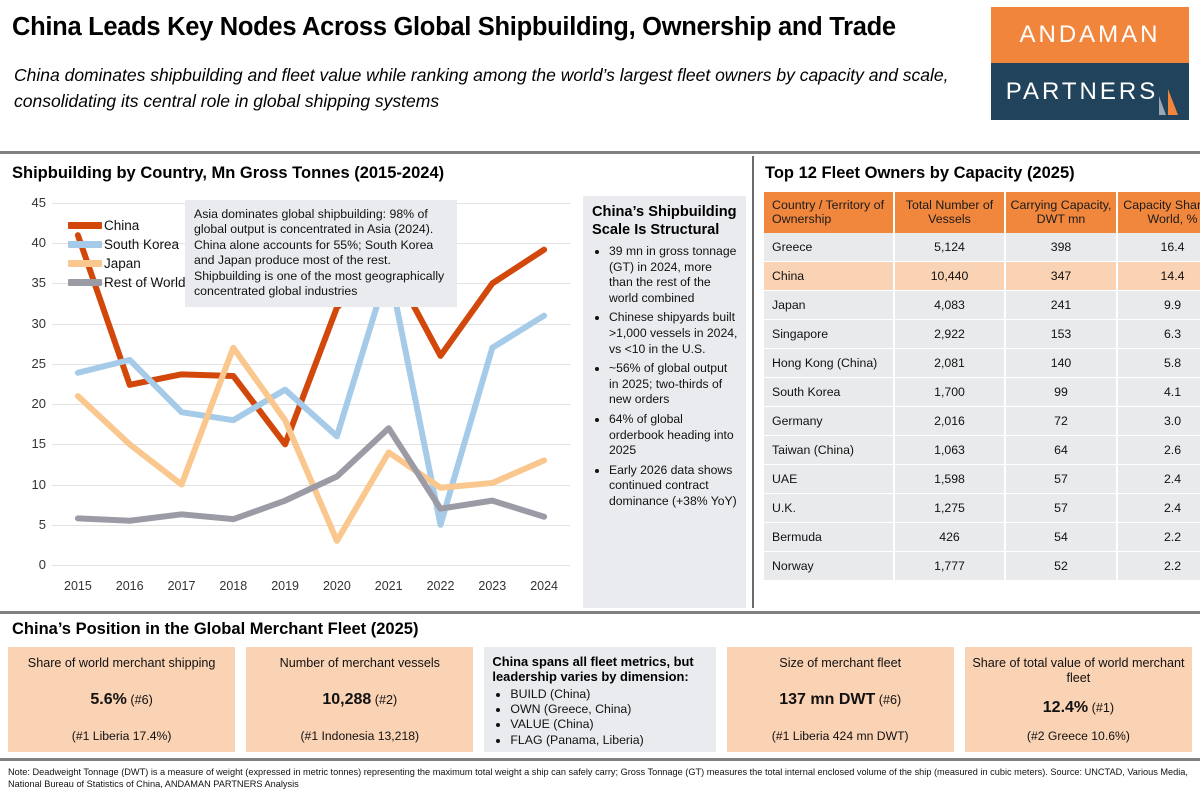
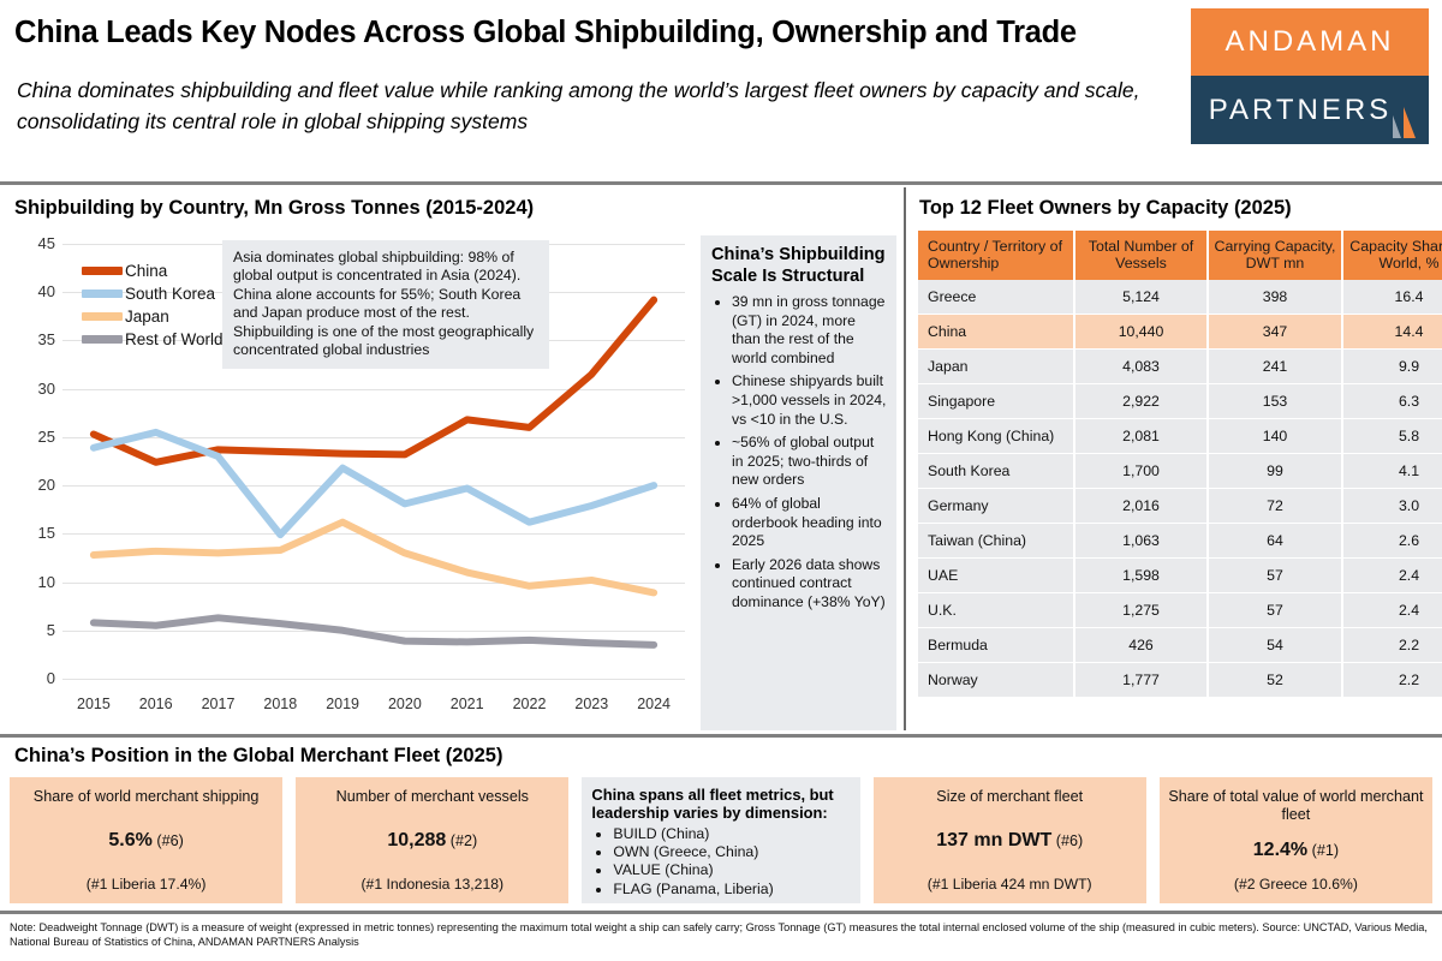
China/2015: 41 -> 25
Japan/2015: 21 -> 13
Japan/2016: 15 -> 13
South Korea/2017: 19 -> 23
Japan/2017: 10 -> 13
South Korea/2018: 18 -> 15
Japan/2018: 27 -> 13
China/2019: 15 -> 23
Japan/2019: 18 -> 16
Rest of World/2019: 8 -> 5
China/2020: 32 -> 23
South Korea/2020: 16 -> 18
Japan/2020: 3 -> 13
Rest of World/2020: 11 -> 4
China/2021: 38 -> 27
South Korea/2021: 37 -> 20
Japan/2021: 14 -> 11
Rest of World/2021: 17 -> 4
South Korea/2022: 5 -> 16
Rest of World/2022: 7 -> 4
China/2023: 35 -> 32
South Korea/2023: 27 -> 18
Rest of World/2023: 8 -> 4
South Korea/2024: 31 -> 20
Japan/2024: 13 -> 9
Rest of World/2024: 6 -> 4
